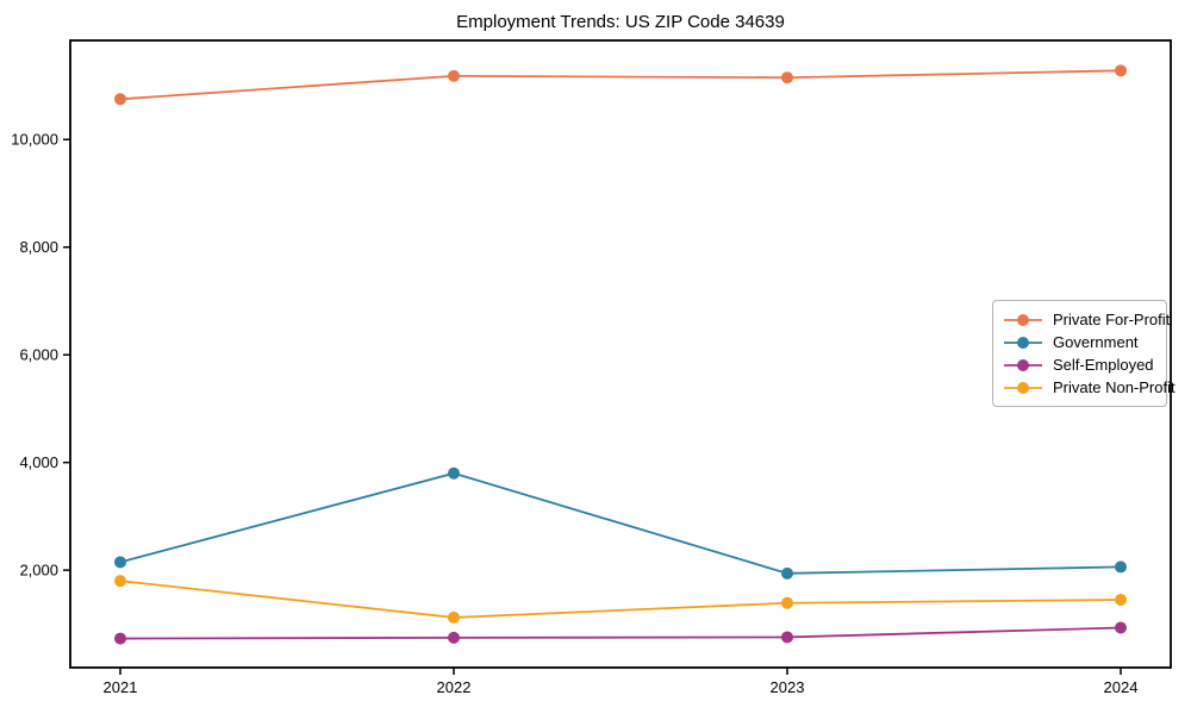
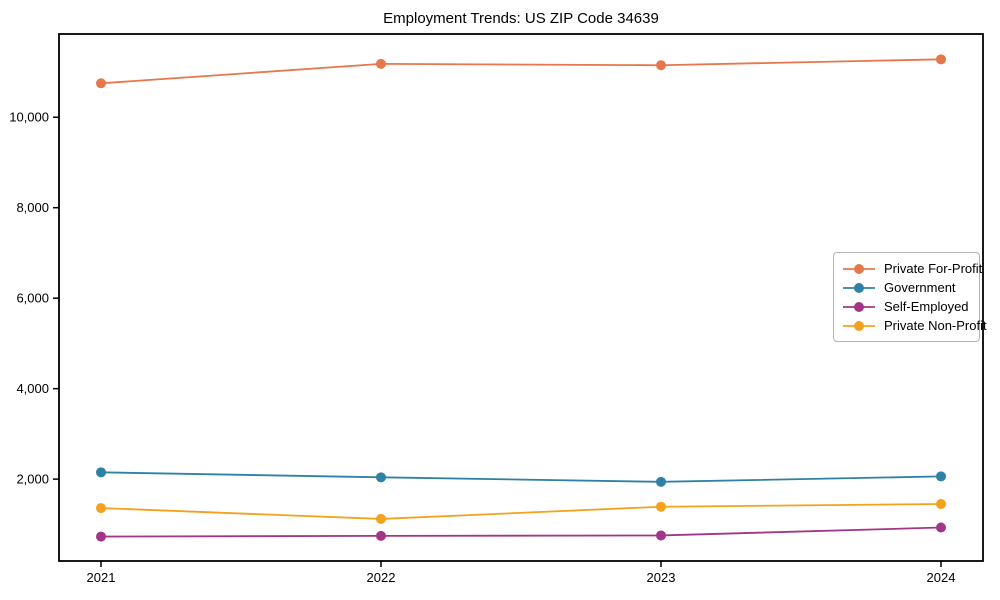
Private Non-Profit/2021: 1800 -> 1400
Government/2022: 3800 -> 2000
